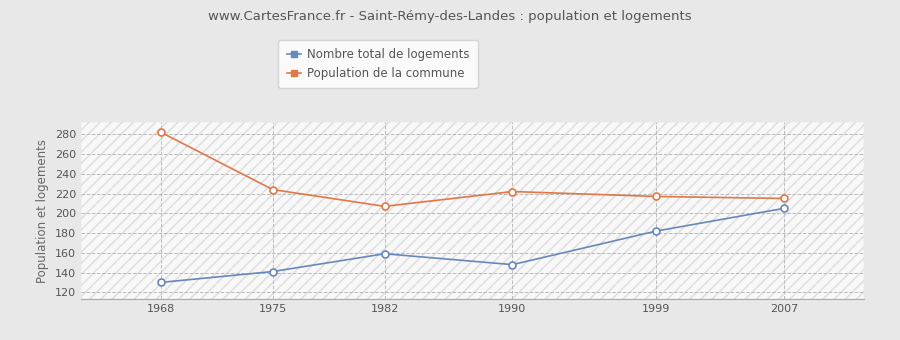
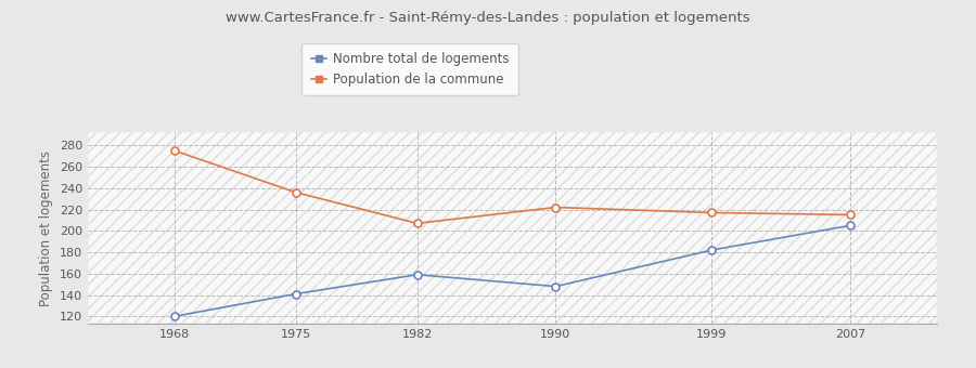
Nombre total de logements/1968: 130 -> 120
Population de la commune/1968: 282 -> 275
Population de la commune/1975: 224 -> 236
